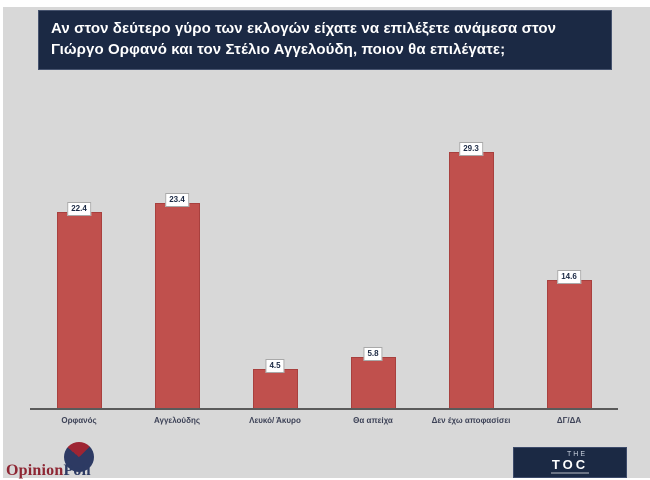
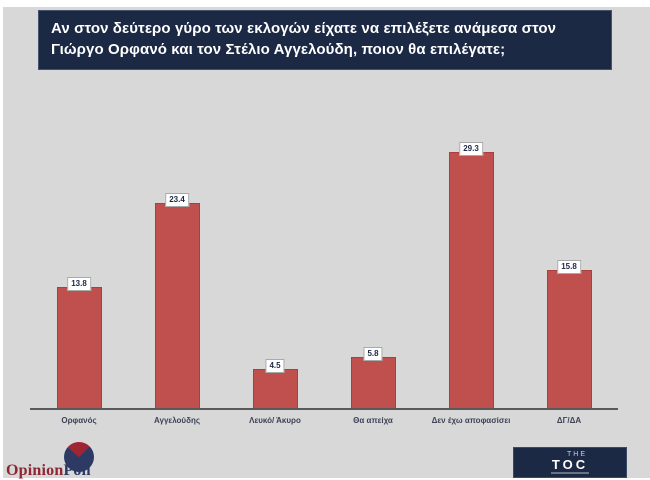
Ορφανός: 22.4 -> 13.8
ΔΓ/ΔΑ: 14.6 -> 15.8
